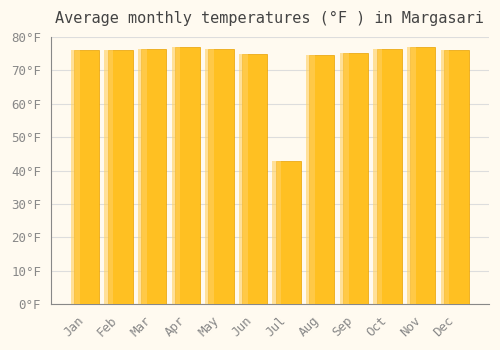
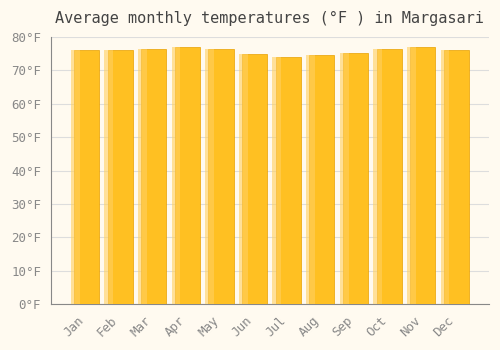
Jul: 43.0°F -> 73.9°F
